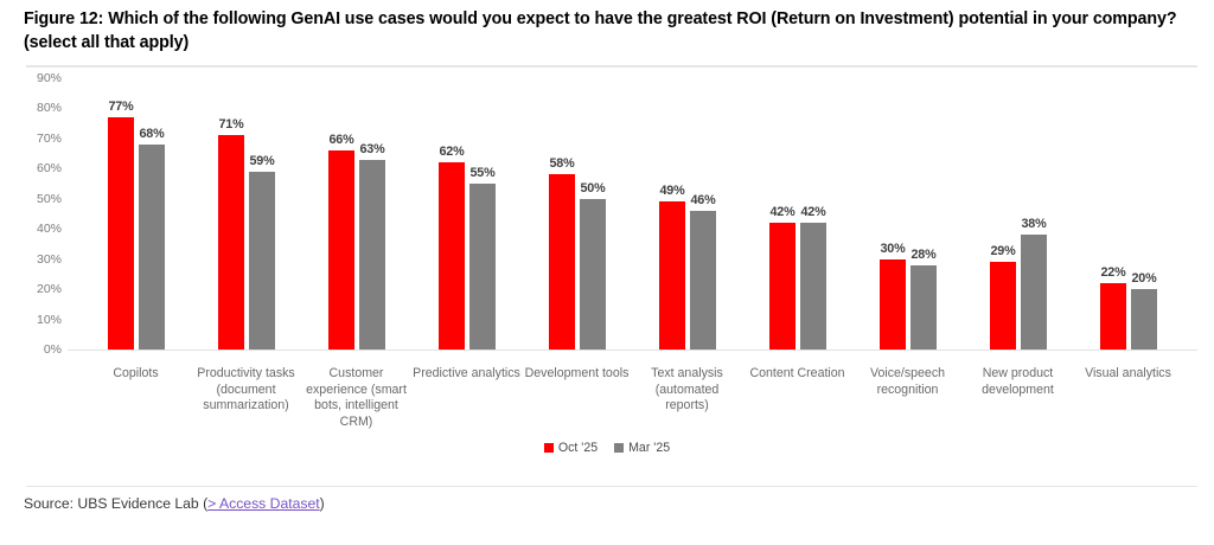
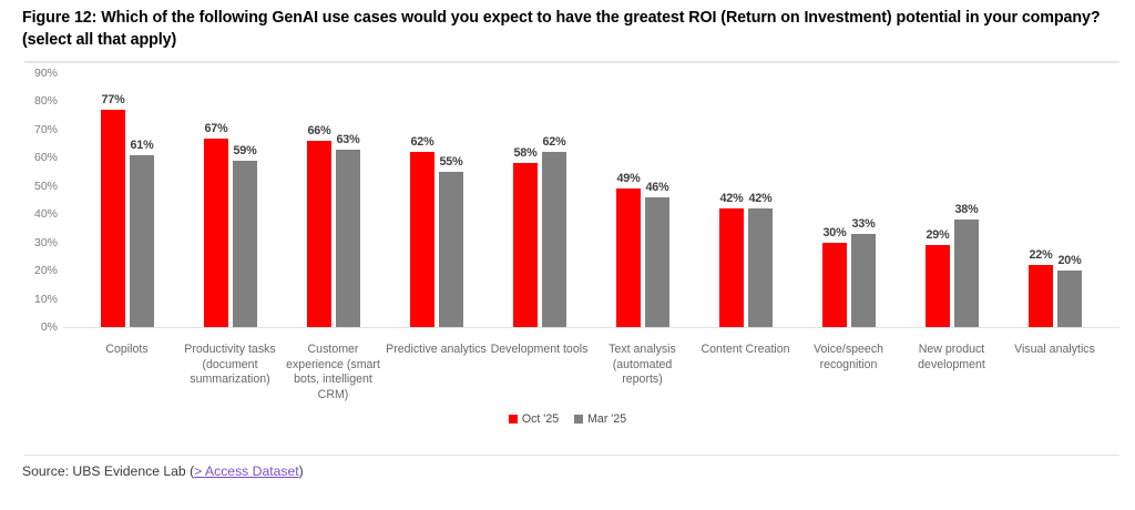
Mar '25/Copilots: 68% -> 61%
Oct '25/Productivity tasks (document summarization): 71% -> 67%
Mar '25/Development tools: 50% -> 62%
Mar '25/Voice/speech recognition: 28% -> 33%
